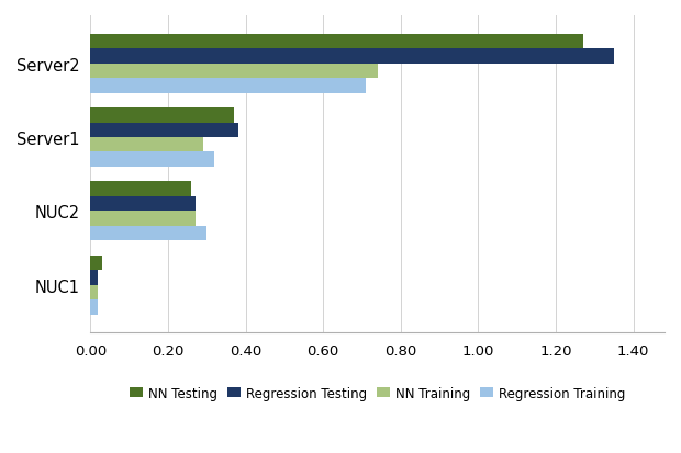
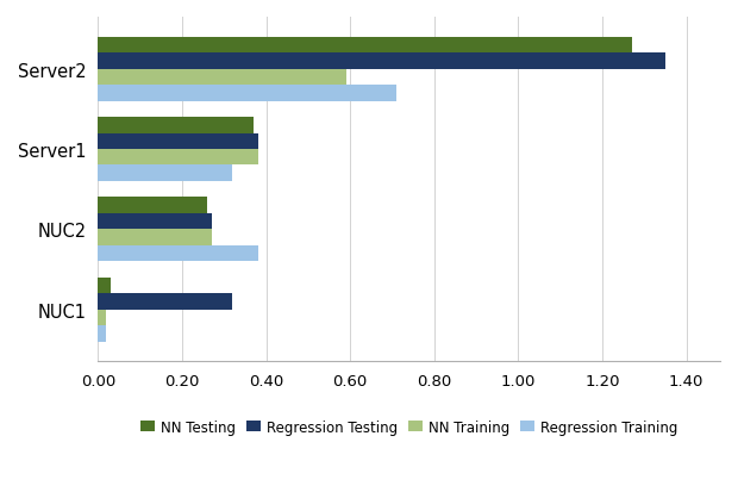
NN Training/Server2: 0.74 -> 0.59
NN Training/Server1: 0.29 -> 0.38
Regression Training/NUC2: 0.30 -> 0.38
Regression Testing/NUC1: 0.02 -> 0.32
